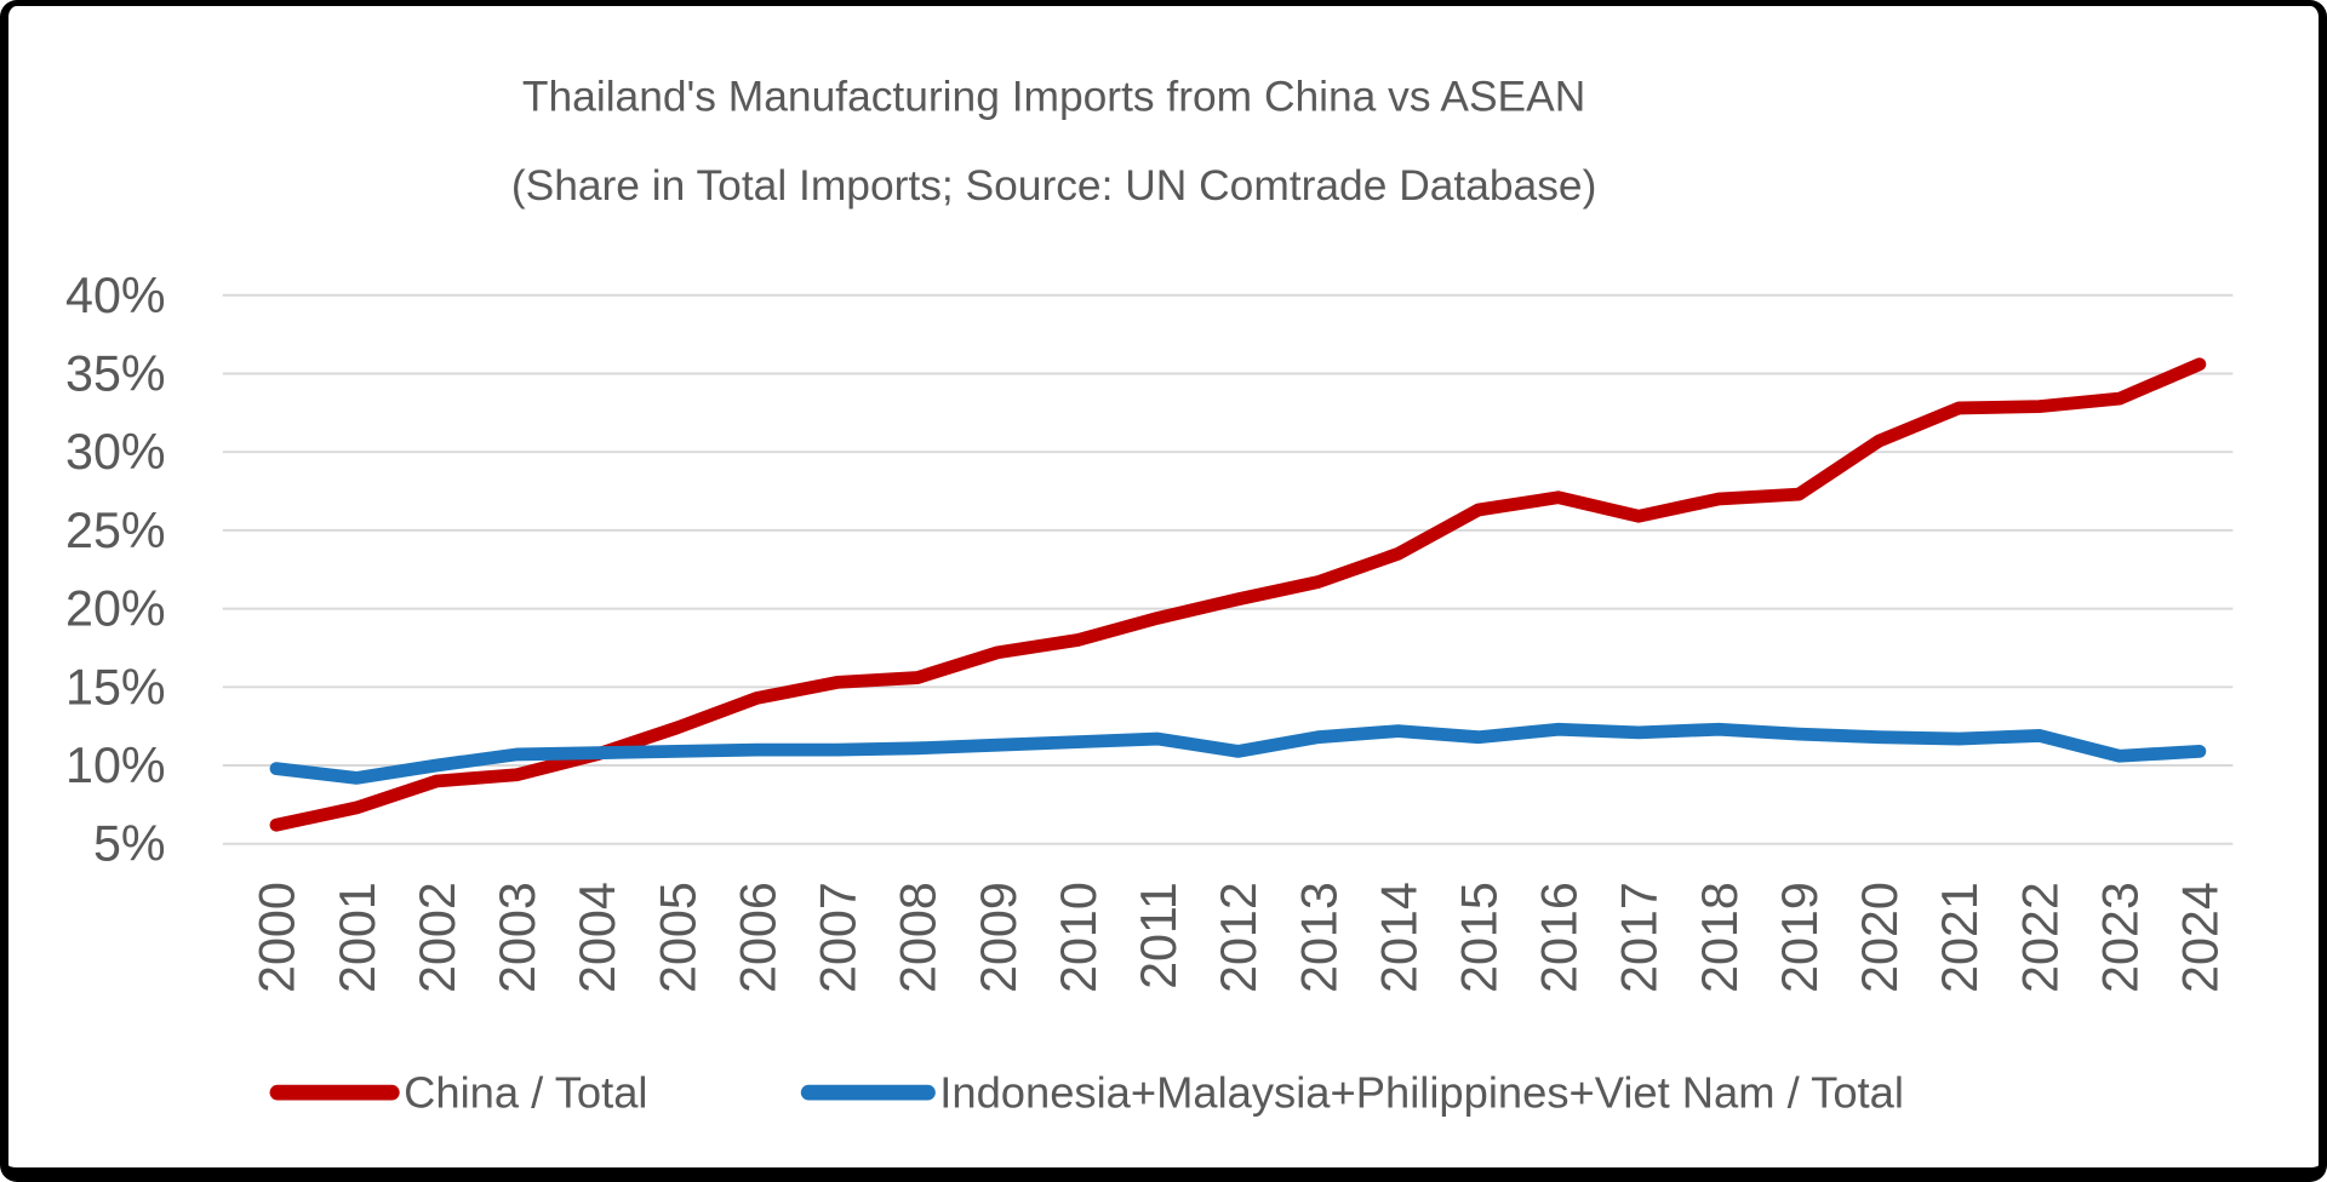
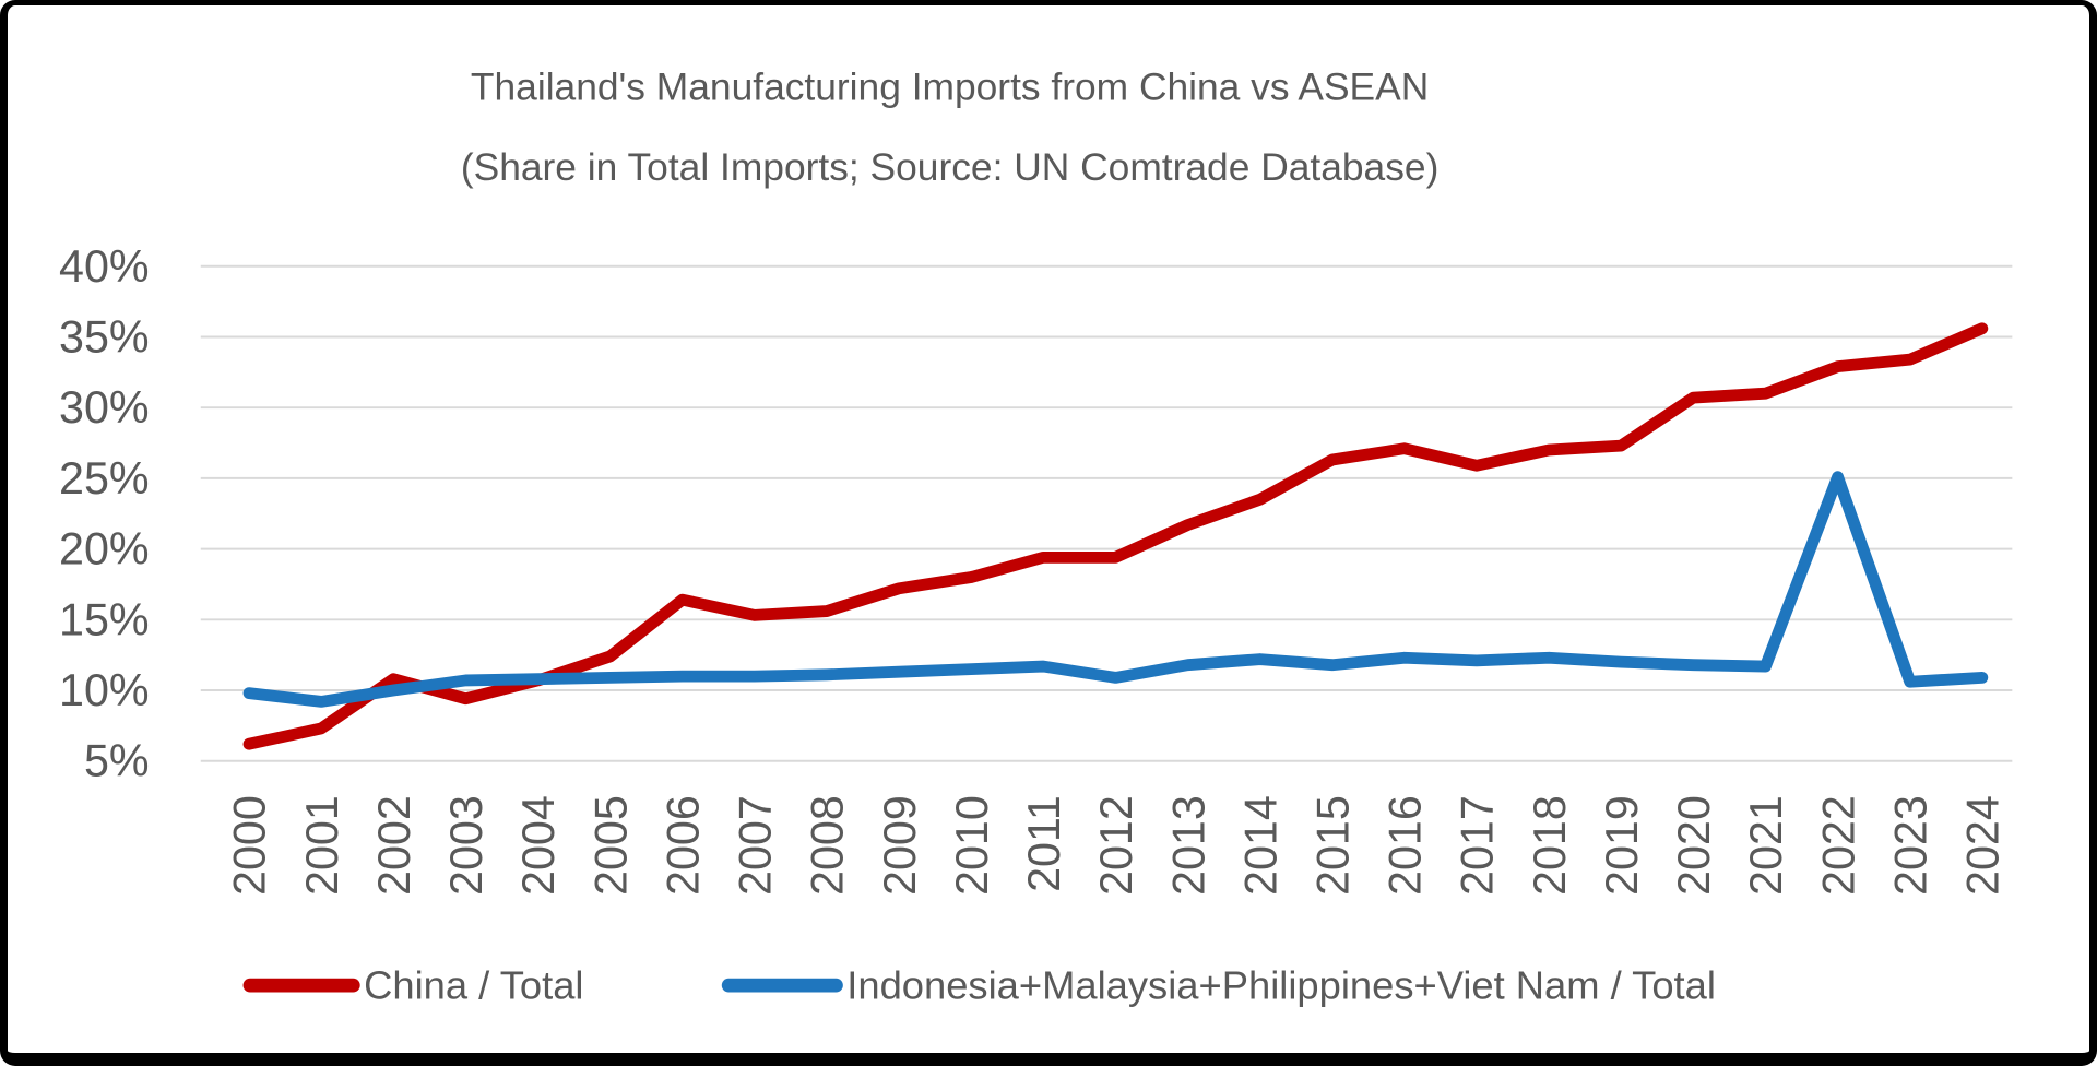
China / Total/2002: 9.0% -> 10.8%
China / Total/2006: 14.3% -> 16.4%
China / Total/2012: 20.6% -> 19.4%
China / Total/2021: 32.8% -> 31.0%
Indonesia+Malaysia+Philippines+Viet Nam / Total/2022: 11.9% -> 25.1%
